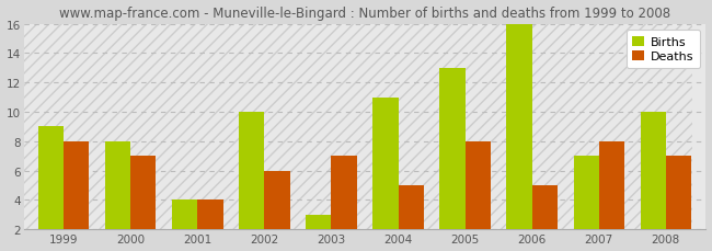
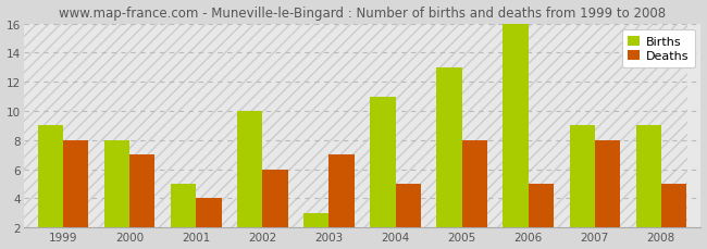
Births/2001: 4 -> 5
Births/2007: 7 -> 9
Births/2008: 10 -> 9
Deaths/2008: 7 -> 5
